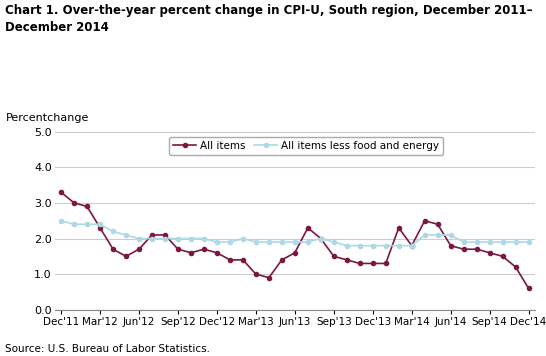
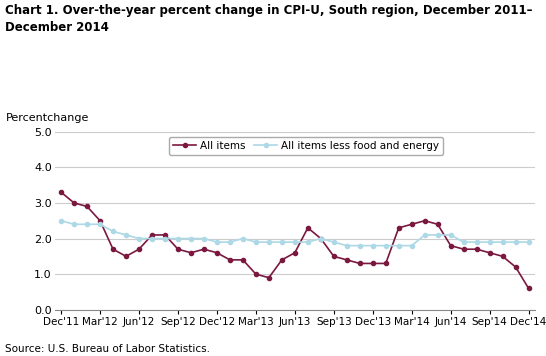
All items/Mar'12: 2.3 -> 2.5
All items/Mar'14: 1.8 -> 2.4
